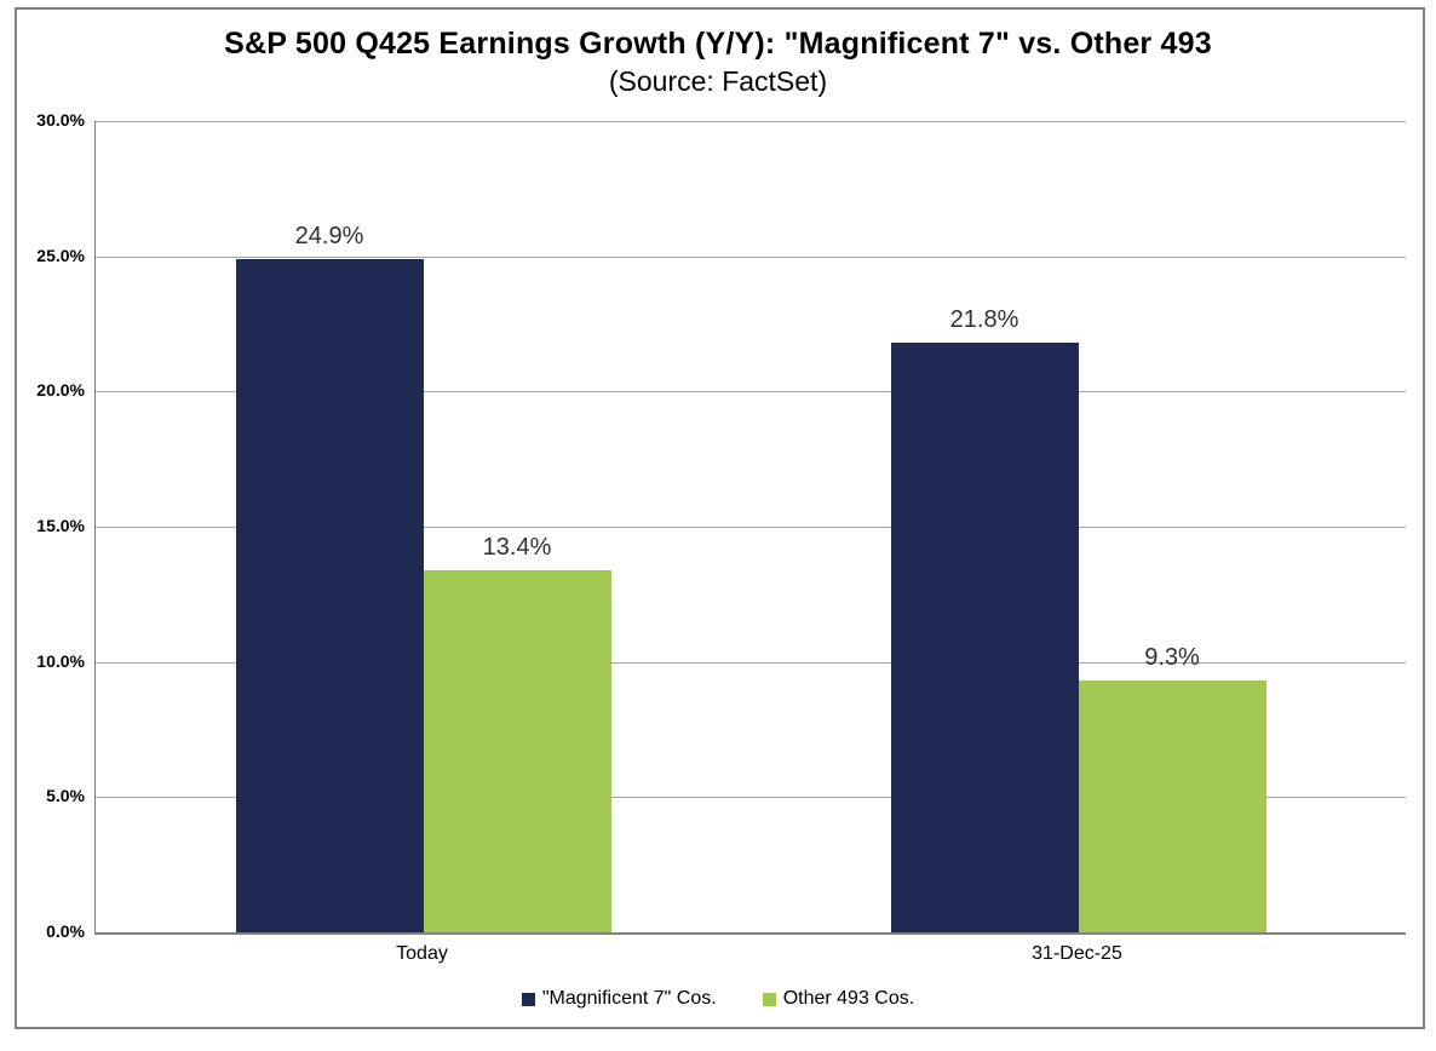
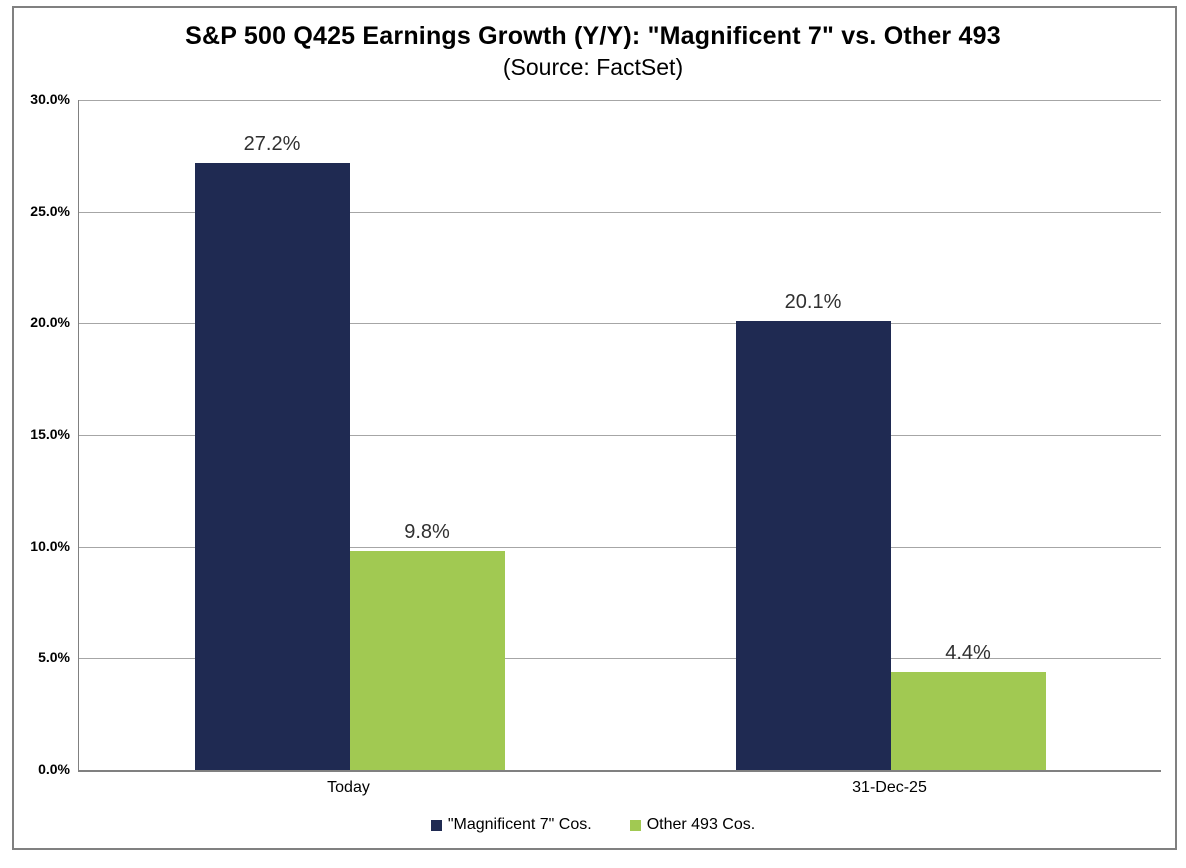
"Magnificent 7" Cos./Today: 24.9% -> 27.2%
Other 493 Cos./Today: 13.4% -> 9.8%
"Magnificent 7" Cos./31-Dec-25: 21.8% -> 20.1%
Other 493 Cos./31-Dec-25: 9.3% -> 4.4%
